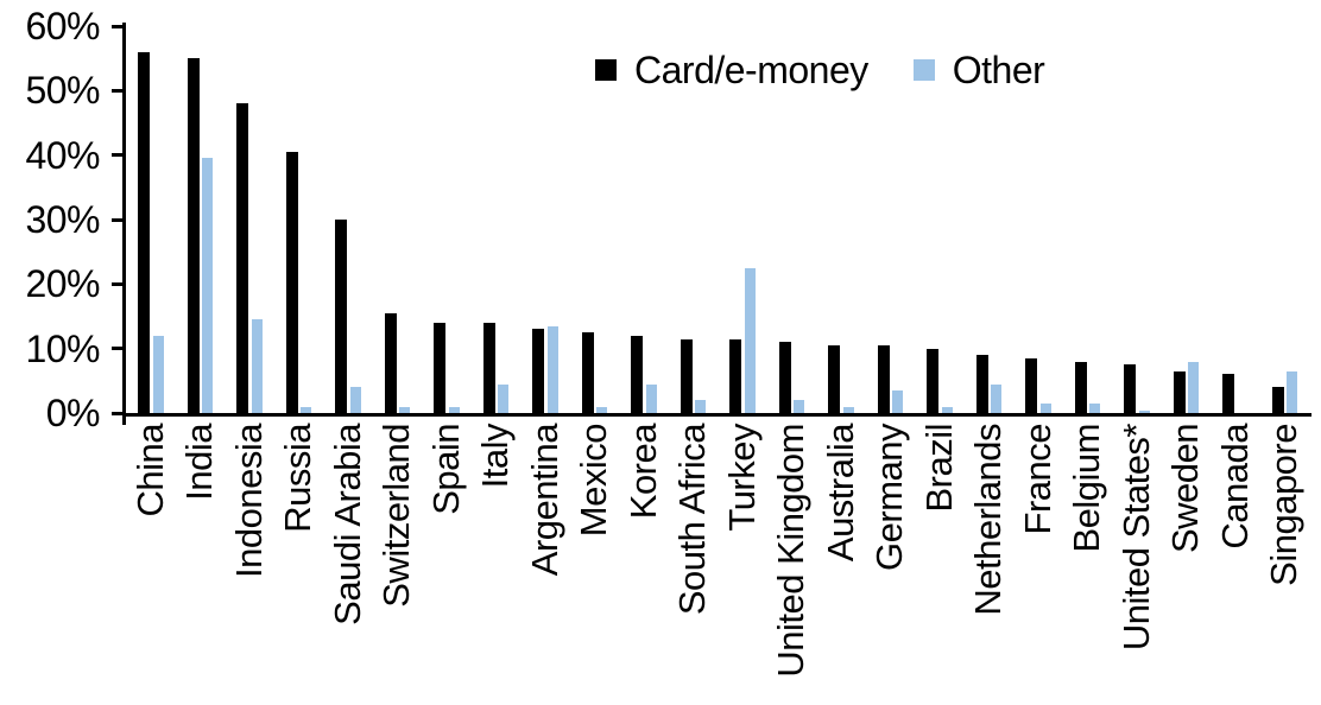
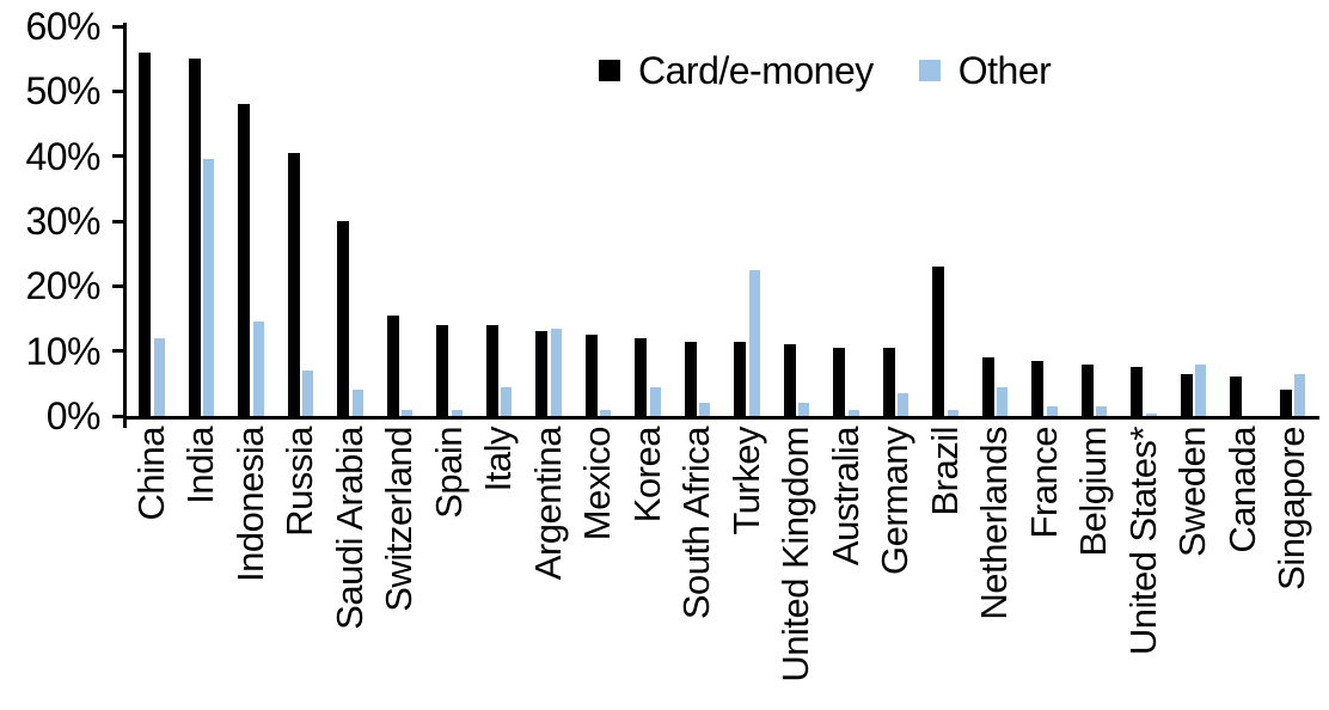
Other/Russia: 1% -> 7%
Card/e-money/Brazil: 10% -> 23%
